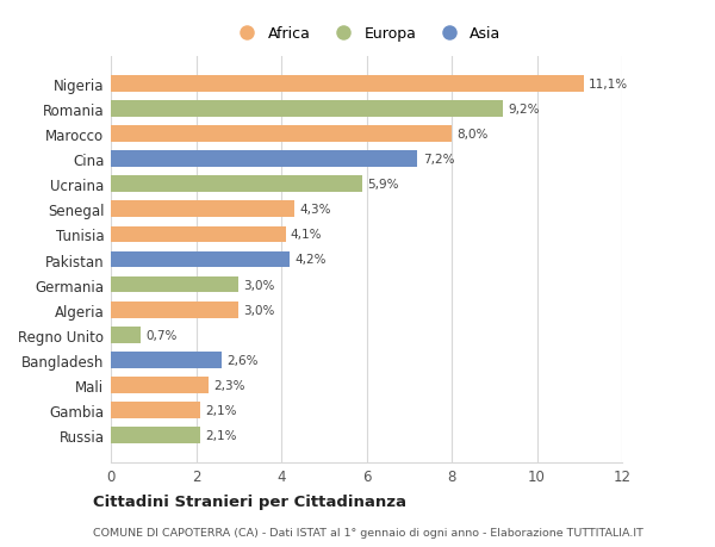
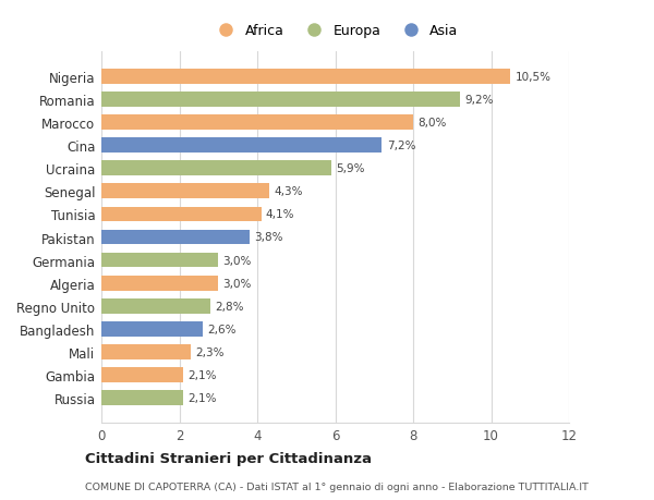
Nigeria: 11,1% -> 10,5%
Pakistan: 4,2% -> 3,8%
Regno Unito: 0,7% -> 2,8%
